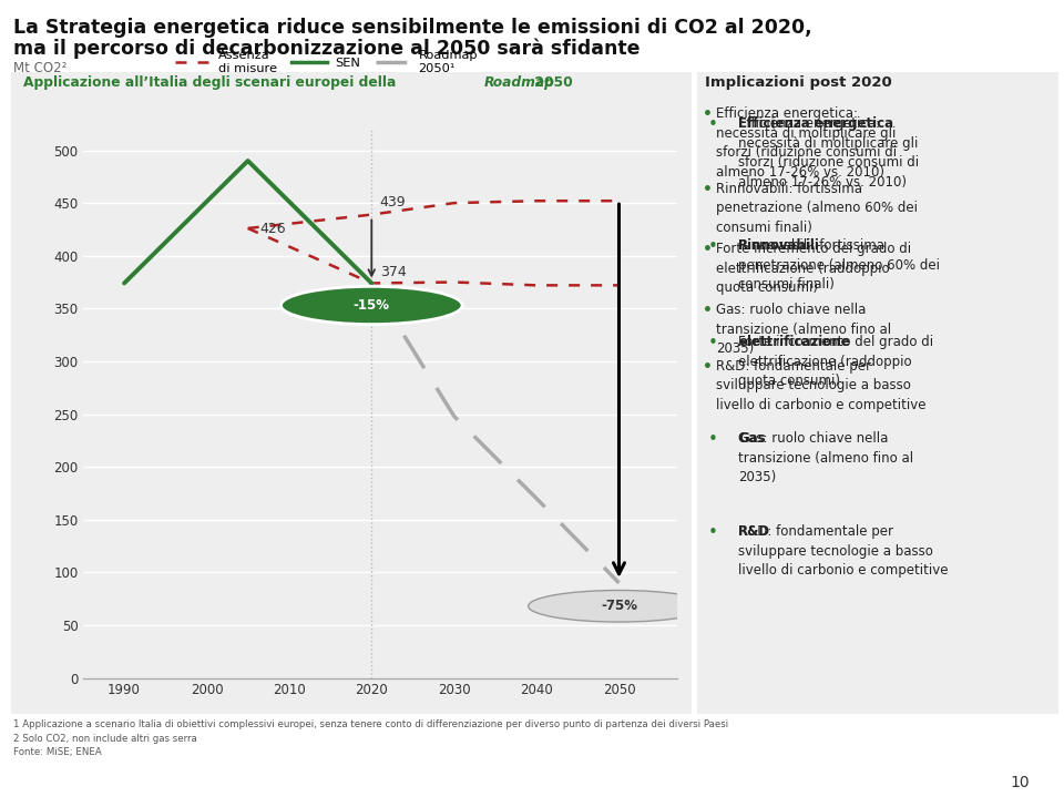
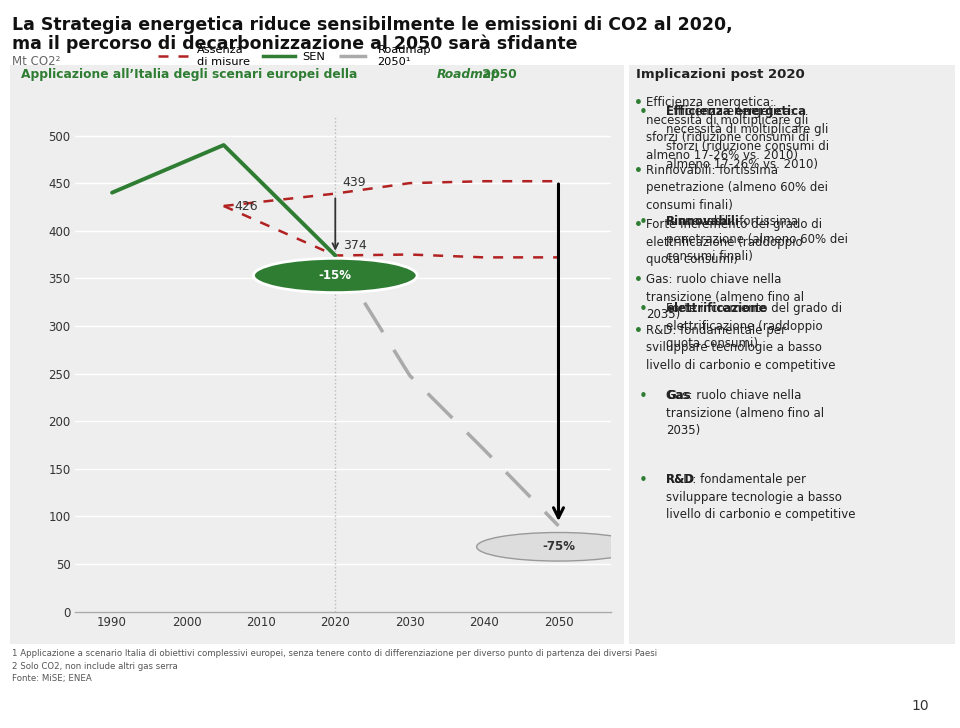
SEN/1990: 374 -> 440
